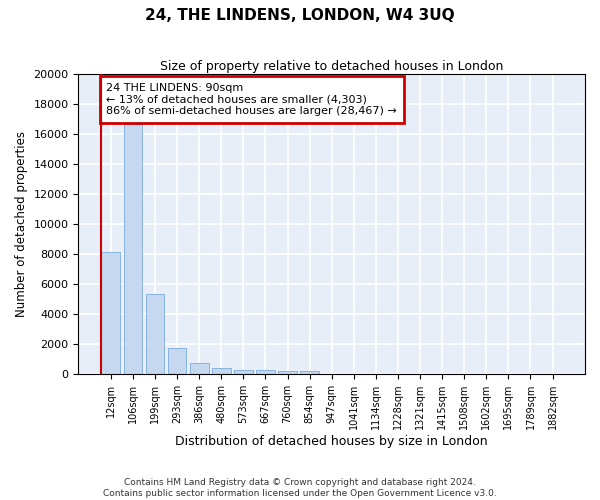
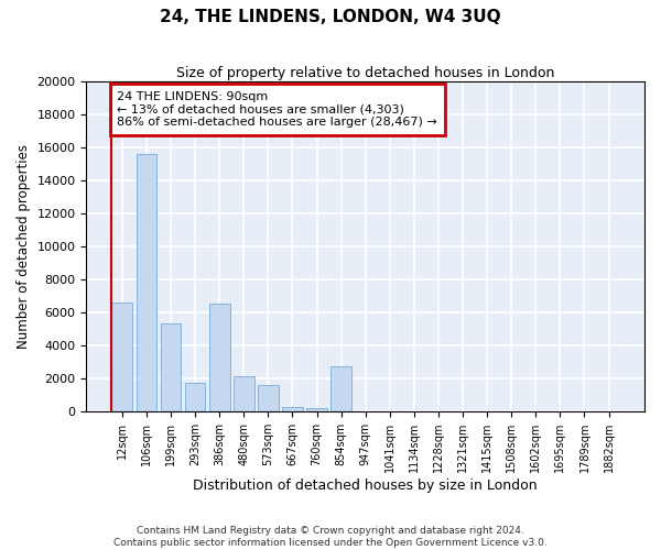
12sqm: 8100 -> 6600
106sqm: 16700 -> 15600
386sqm: 700 -> 6500
480sqm: 400 -> 2100
573sqm: 300 -> 1600
854sqm: 200 -> 2700
